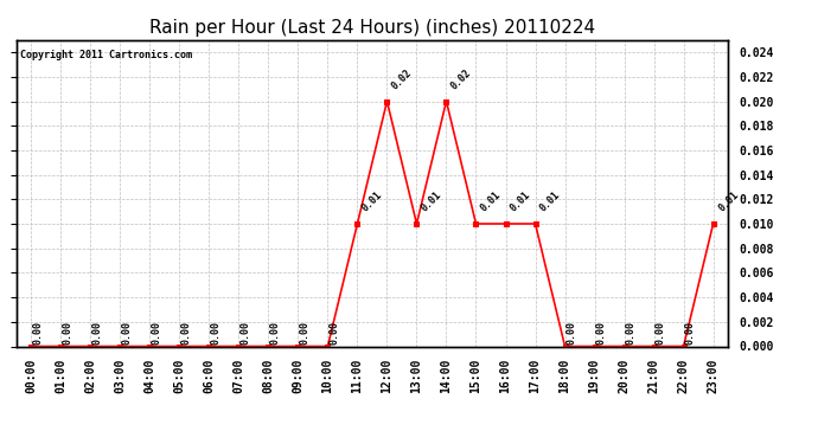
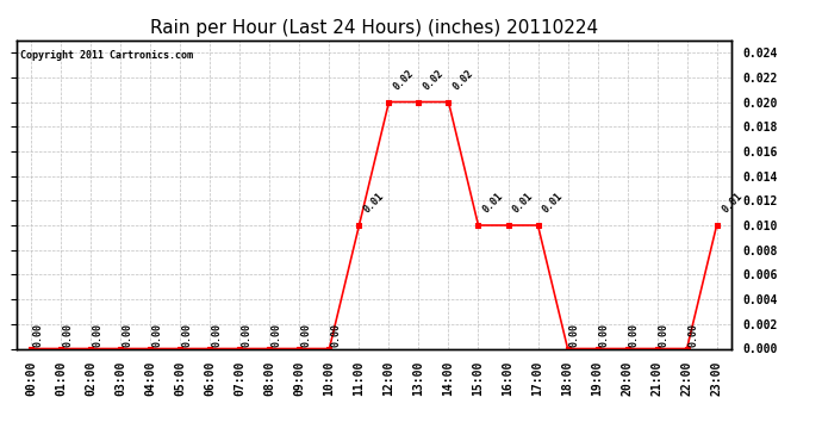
13:00: 0.01 -> 0.02
